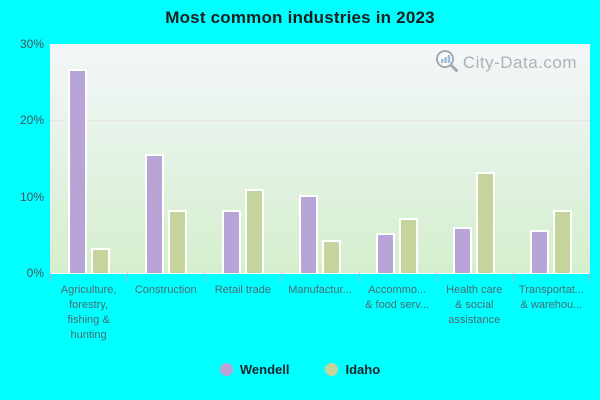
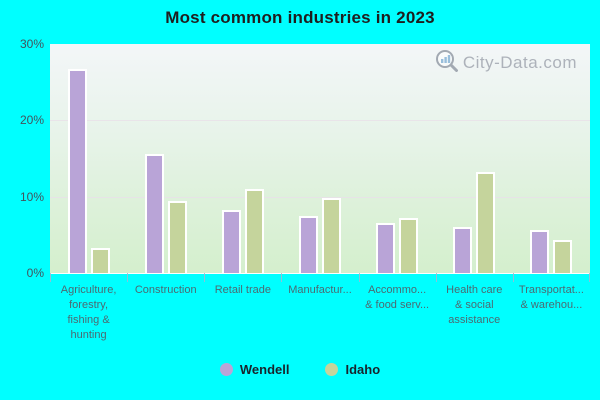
Idaho/Construction: 8% -> 9%
Wendell/Manufactur...: 10% -> 7%
Idaho/Manufactur...: 4% -> 10%
Wendell/Accommo... & food serv...: 5% -> 6%
Idaho/Transportat... & warehou...: 8% -> 4%
